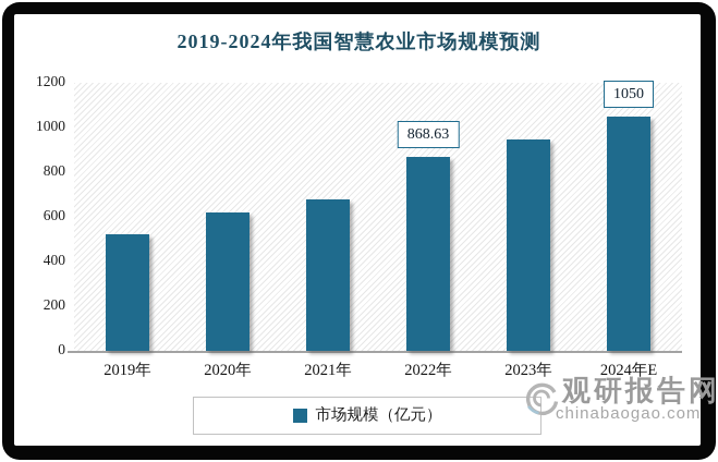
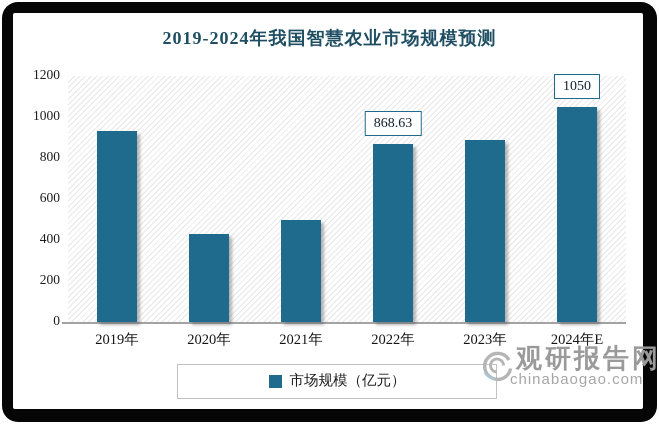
2019年: 520 -> 930
2020年: 620 -> 430
2021年: 680 -> 500
2023年: 940 -> 890
